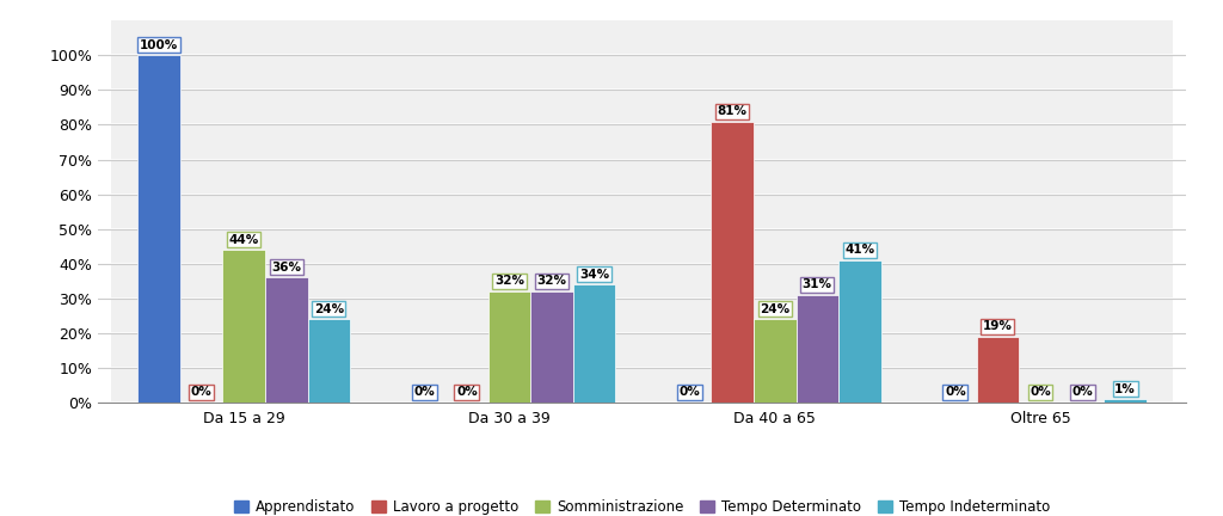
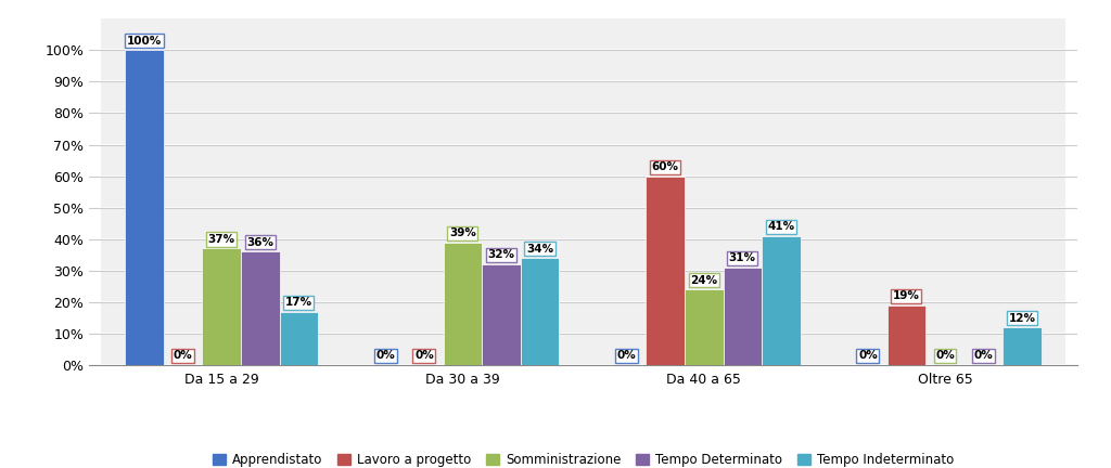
Somministrazione/Da 15 a 29: 44% -> 37%
Tempo Indeterminato/Da 15 a 29: 24% -> 17%
Somministrazione/Da 30 a 39: 32% -> 39%
Lavoro a progetto/Da 40 a 65: 81% -> 60%
Tempo Indeterminato/Oltre 65: 1% -> 12%
